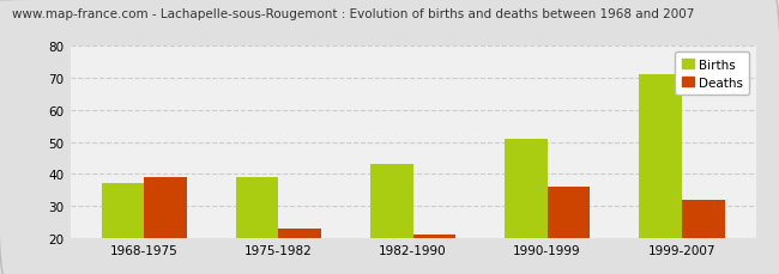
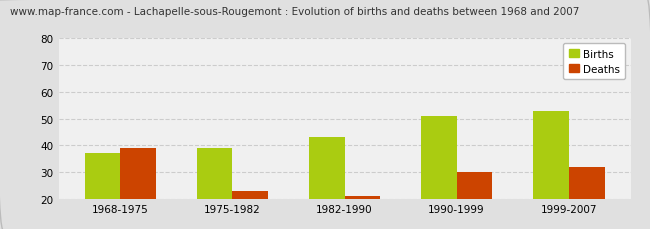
Deaths/1990-1999: 36 -> 30
Births/1999-2007: 71 -> 53
